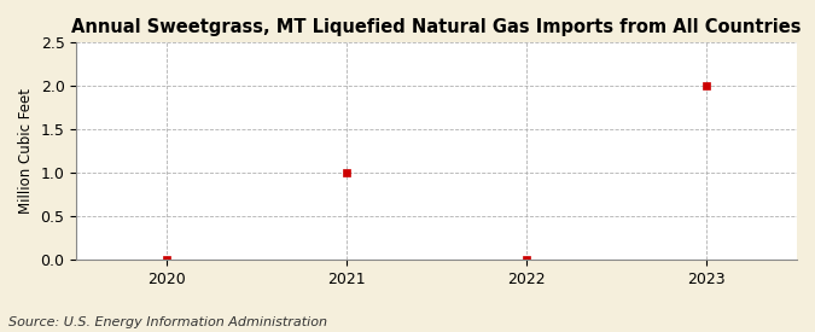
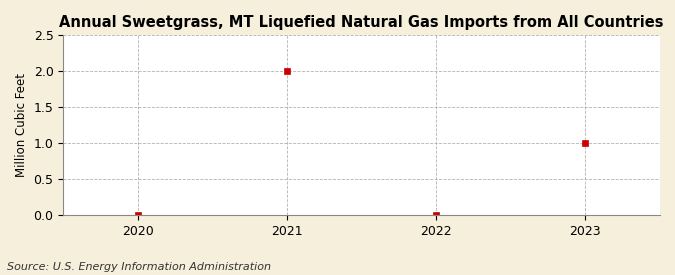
2021: 1 -> 2
2023: 2 -> 1
